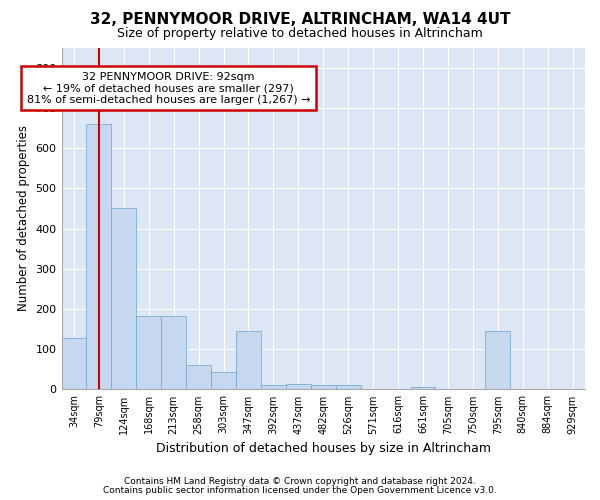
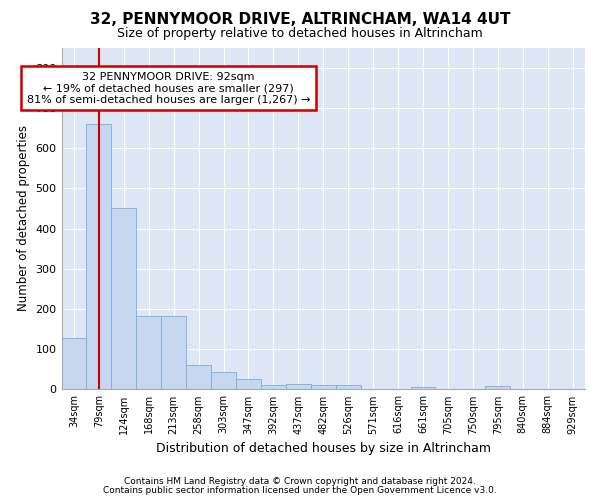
347sqm: 145 -> 25
795sqm: 145 -> 9
